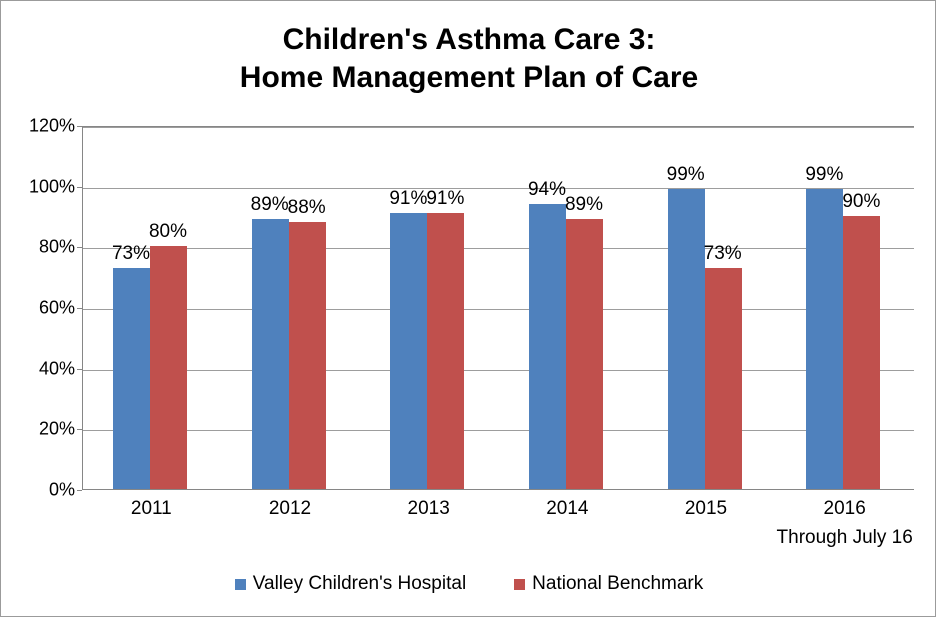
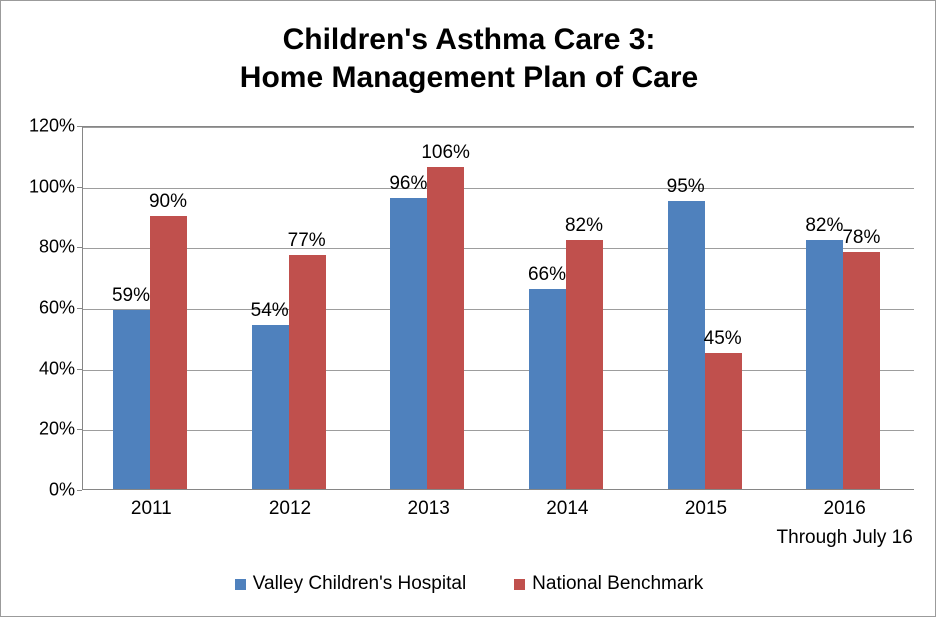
Valley Children's Hospital/2011: 73% -> 59%
National Benchmark/2011: 80% -> 90%
Valley Children's Hospital/2012: 89% -> 54%
National Benchmark/2012: 88% -> 77%
Valley Children's Hospital/2013: 91% -> 96%
National Benchmark/2013: 91% -> 106%
Valley Children's Hospital/2014: 94% -> 66%
National Benchmark/2014: 89% -> 82%
Valley Children's Hospital/2015: 99% -> 95%
National Benchmark/2015: 73% -> 45%
Valley Children's Hospital/2016: 99% -> 82%
National Benchmark/2016: 90% -> 78%
